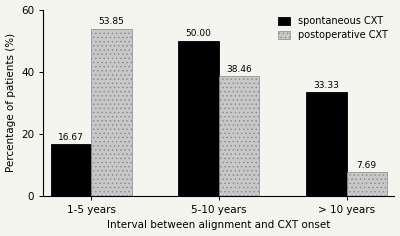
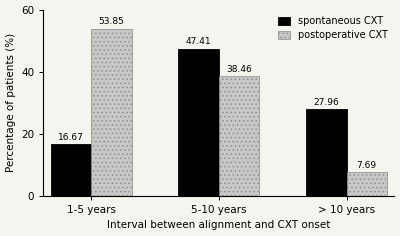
spontaneous CXT/5-10 years: 50.00 -> 47.41
spontaneous CXT/> 10 years: 33.33 -> 27.96
